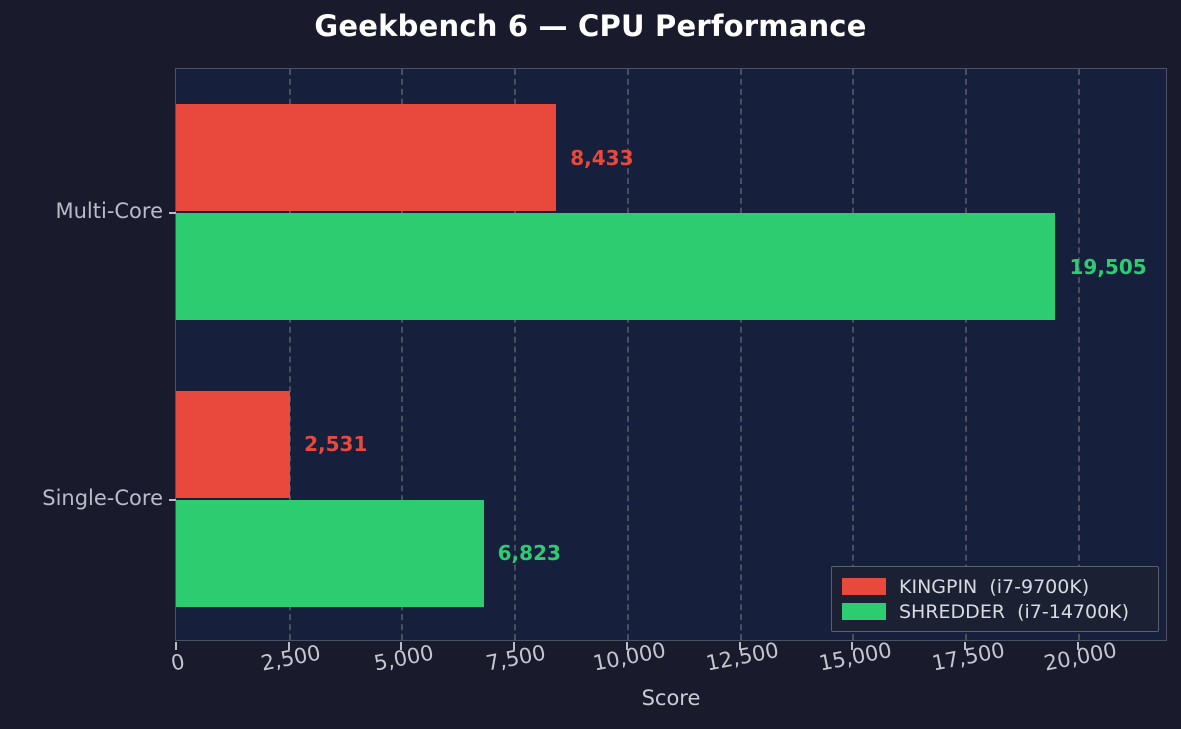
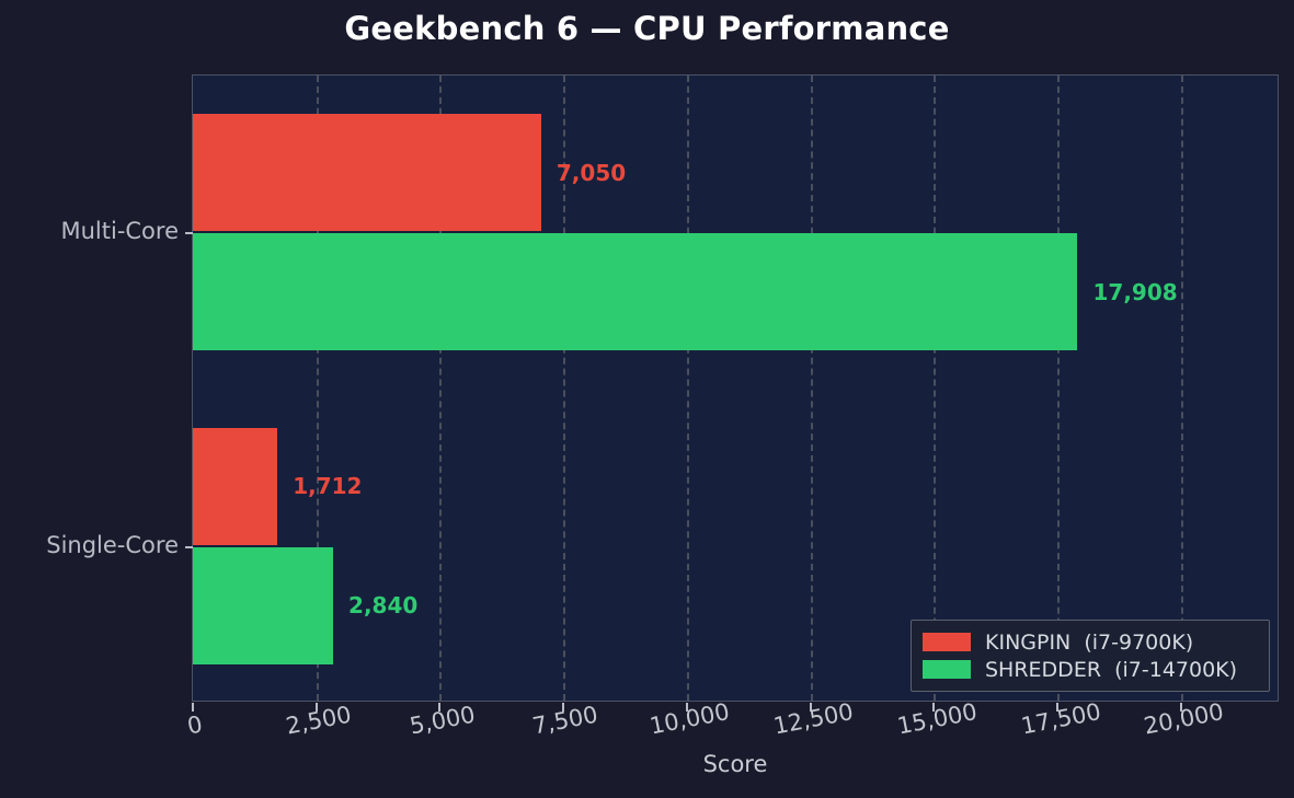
KINGPIN (i7-9700K)/Single-Core: 2,531 -> 1,712
SHREDDER (i7-14700K)/Single-Core: 6,823 -> 2,840
KINGPIN (i7-9700K)/Multi-Core: 8,433 -> 7,050
SHREDDER (i7-14700K)/Multi-Core: 19,505 -> 17,908
